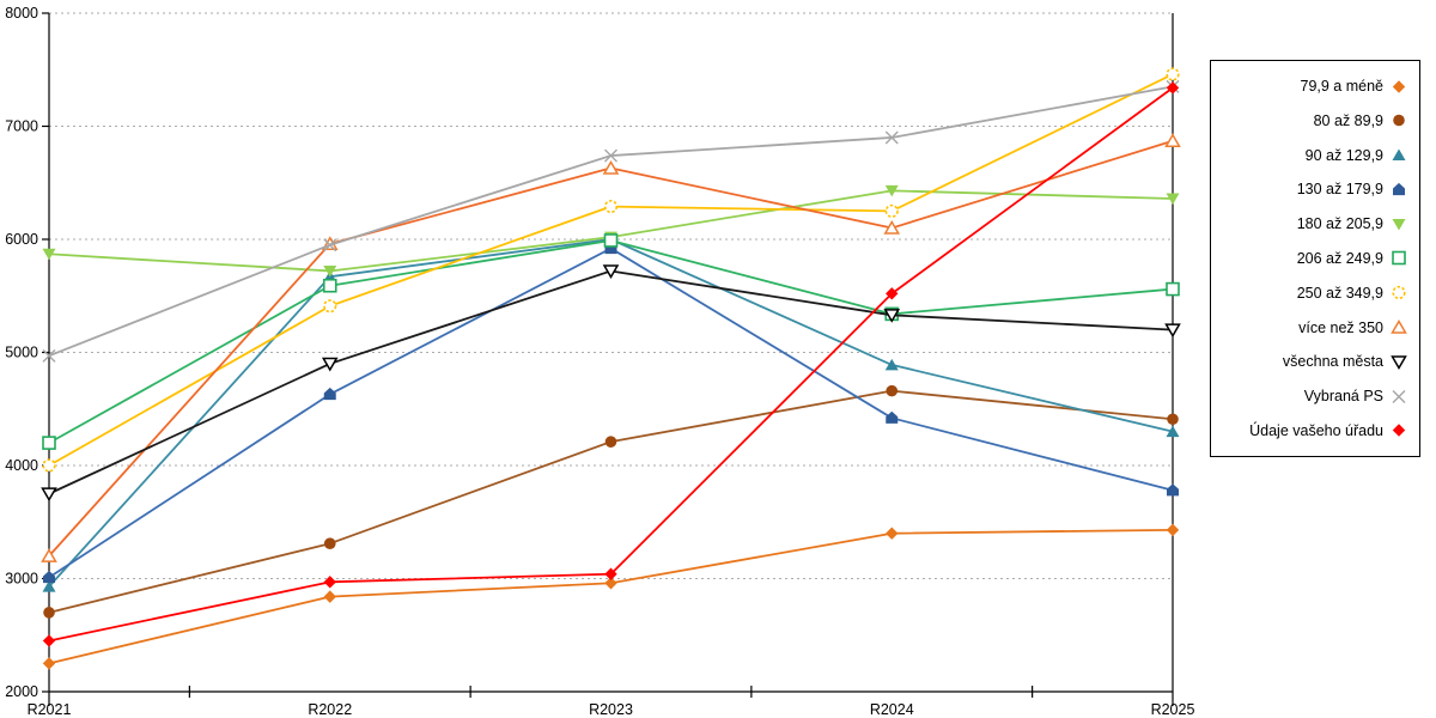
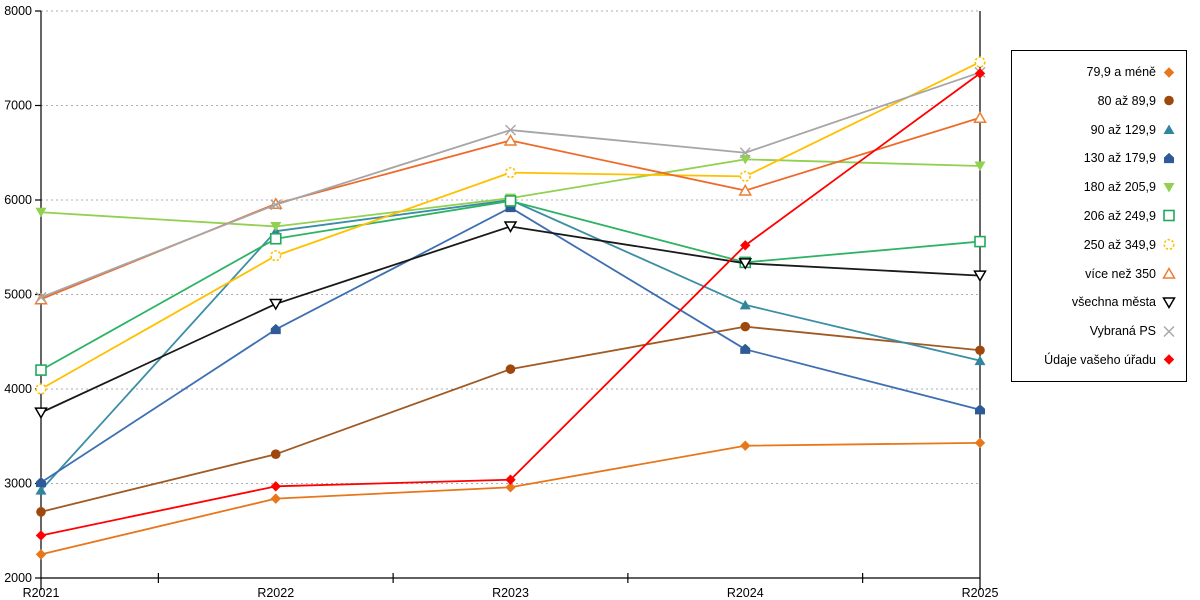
více než 350/R2021: 3200 -> 5000
Vybraná PS/R2024: 6900 -> 6500
